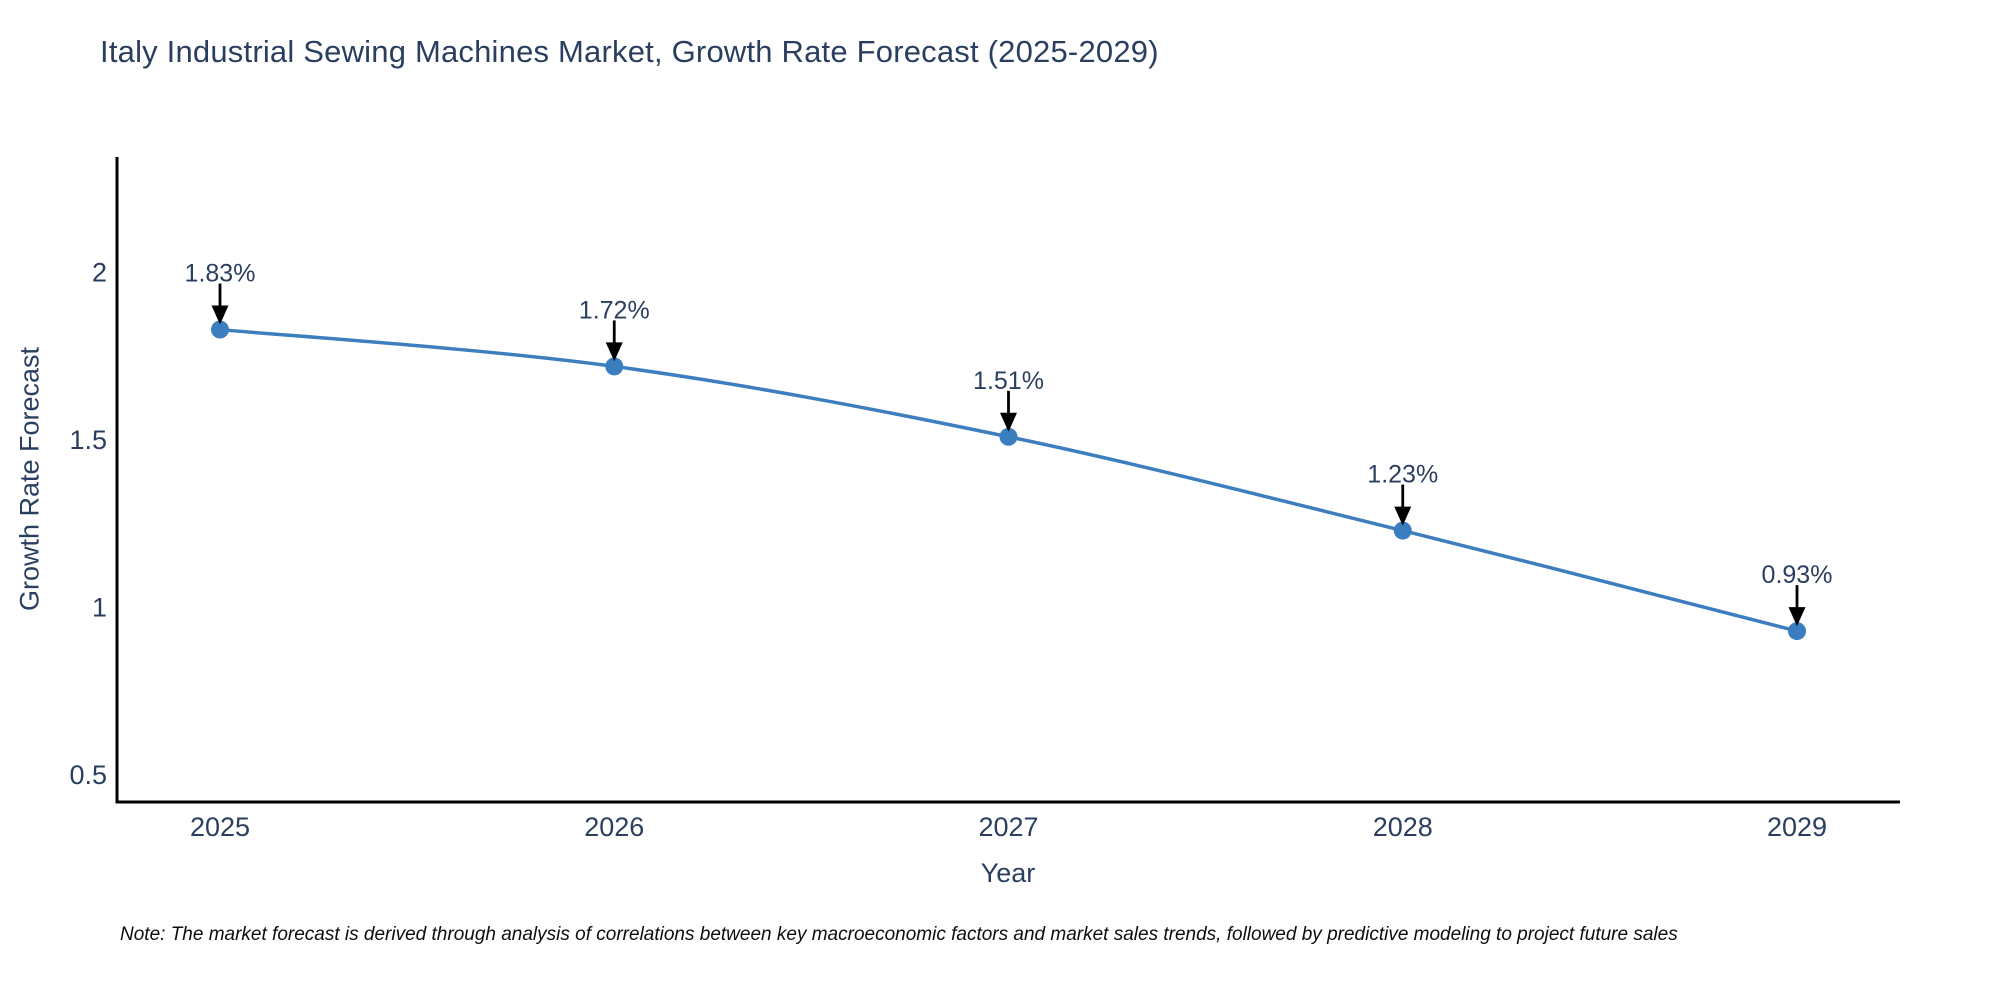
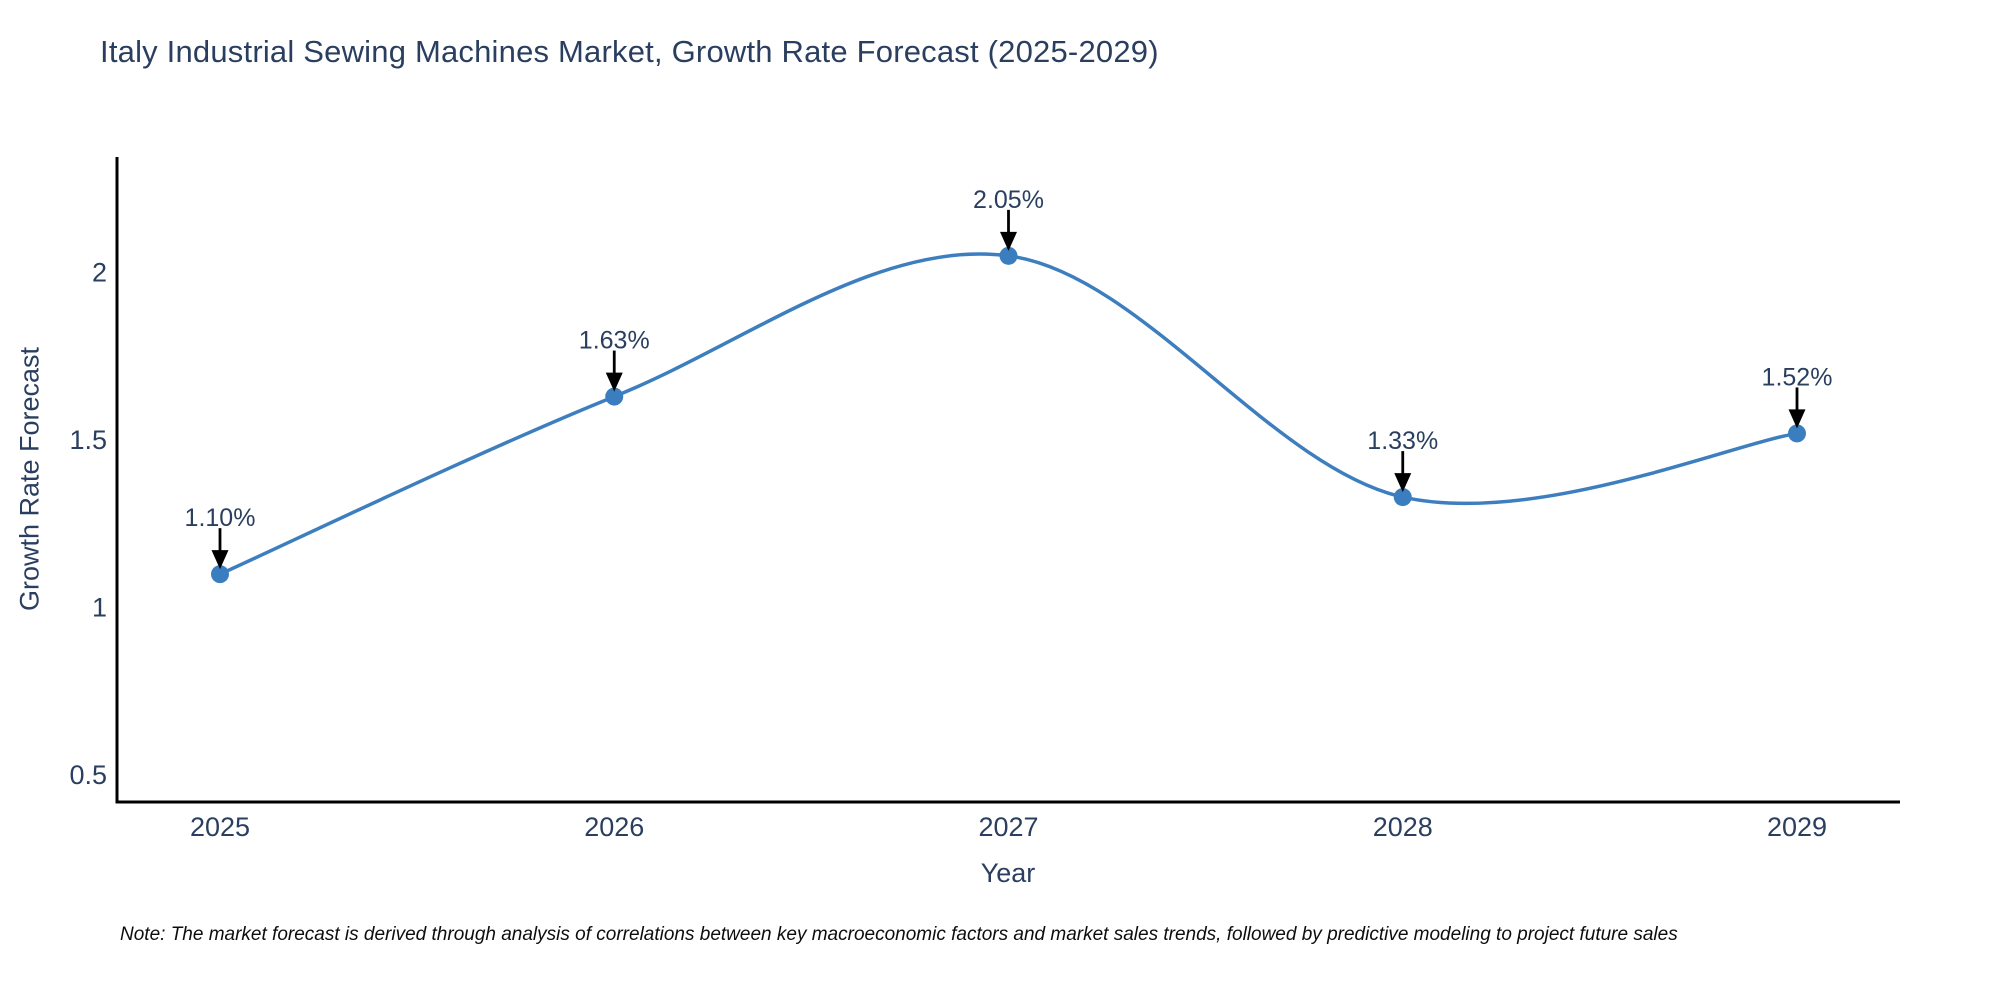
2025: 1.83% -> 1.10%
2026: 1.72% -> 1.63%
2027: 1.51% -> 2.05%
2028: 1.23% -> 1.33%
2029: 0.93% -> 1.52%
